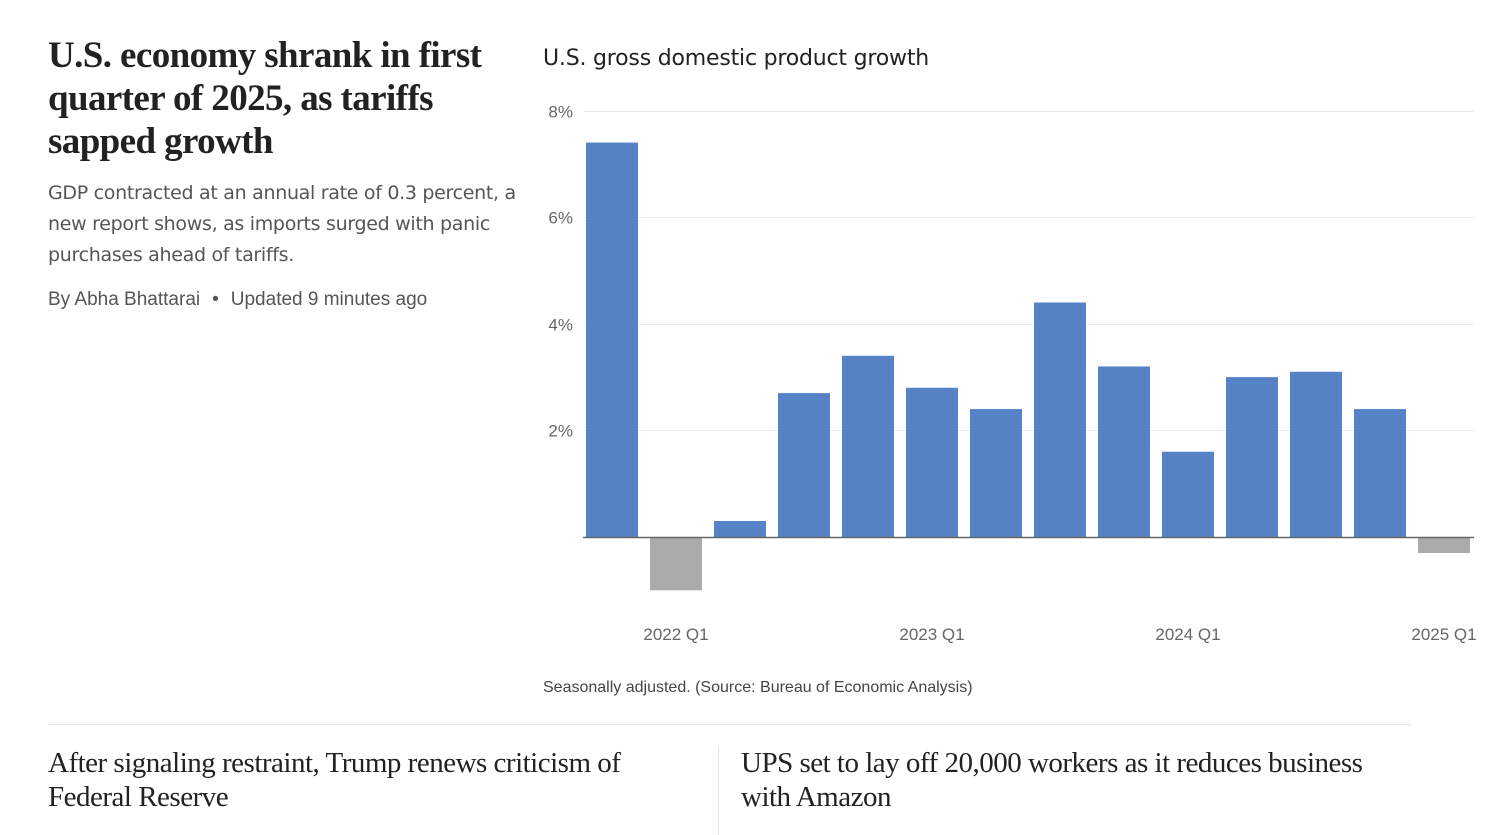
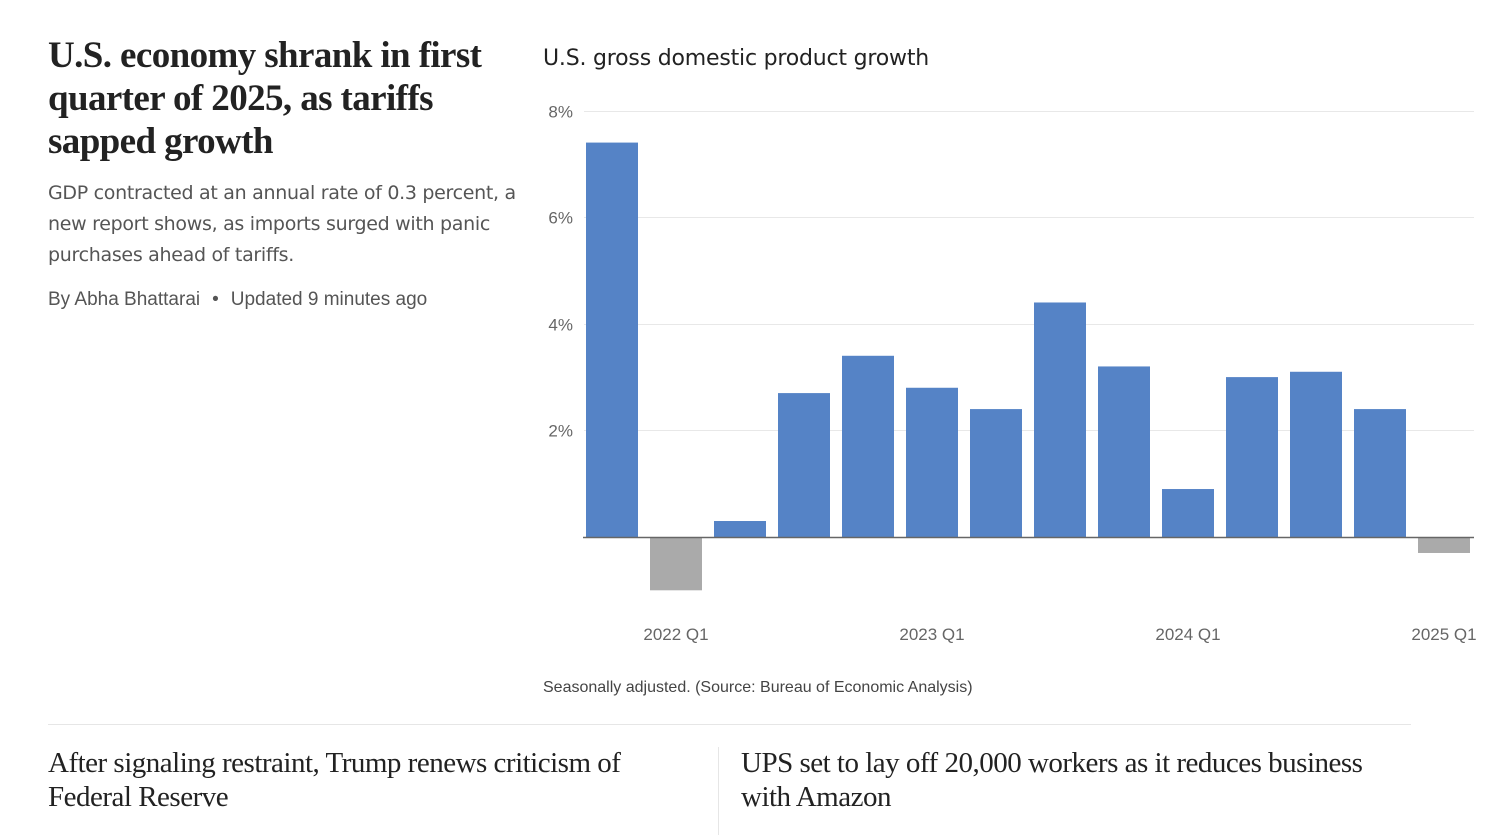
2024 Q1: 1.6% -> 0.9%
